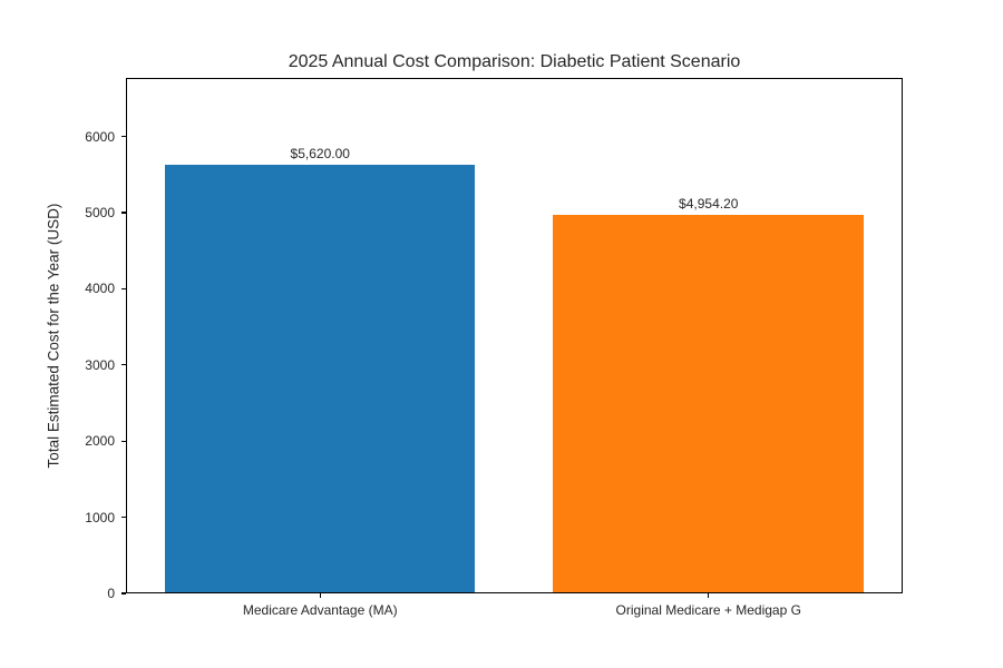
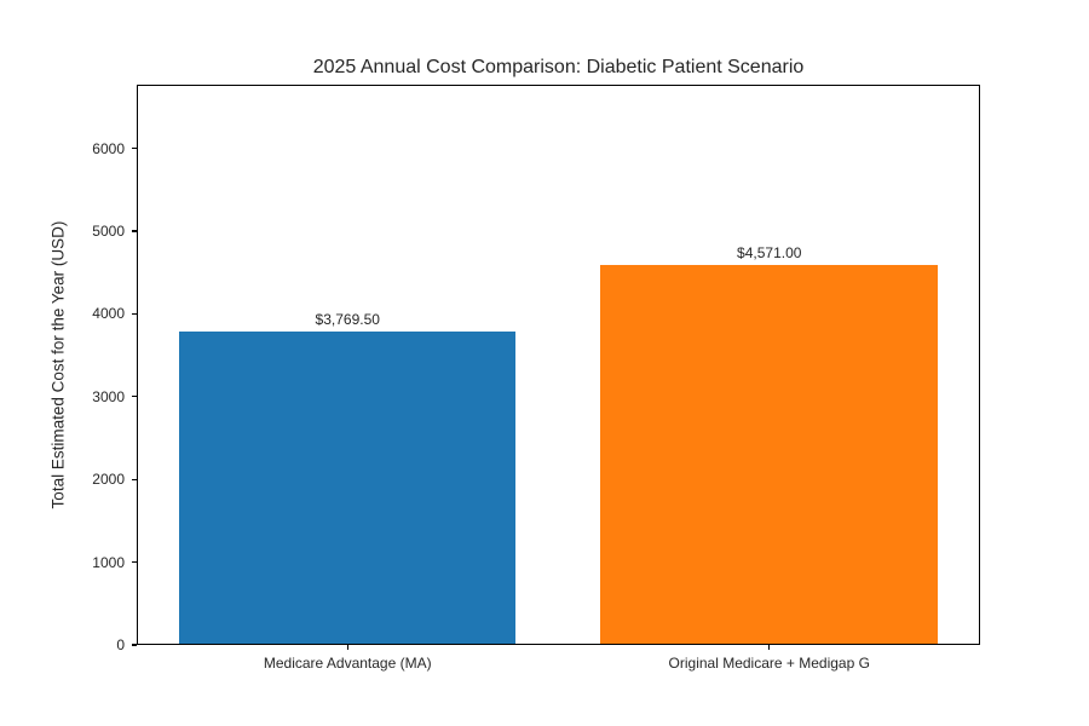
Medicare Advantage (MA): $5,620.00 -> $3,769.50
Original Medicare + Medigap G: $4,954.20 -> $4,571.00
